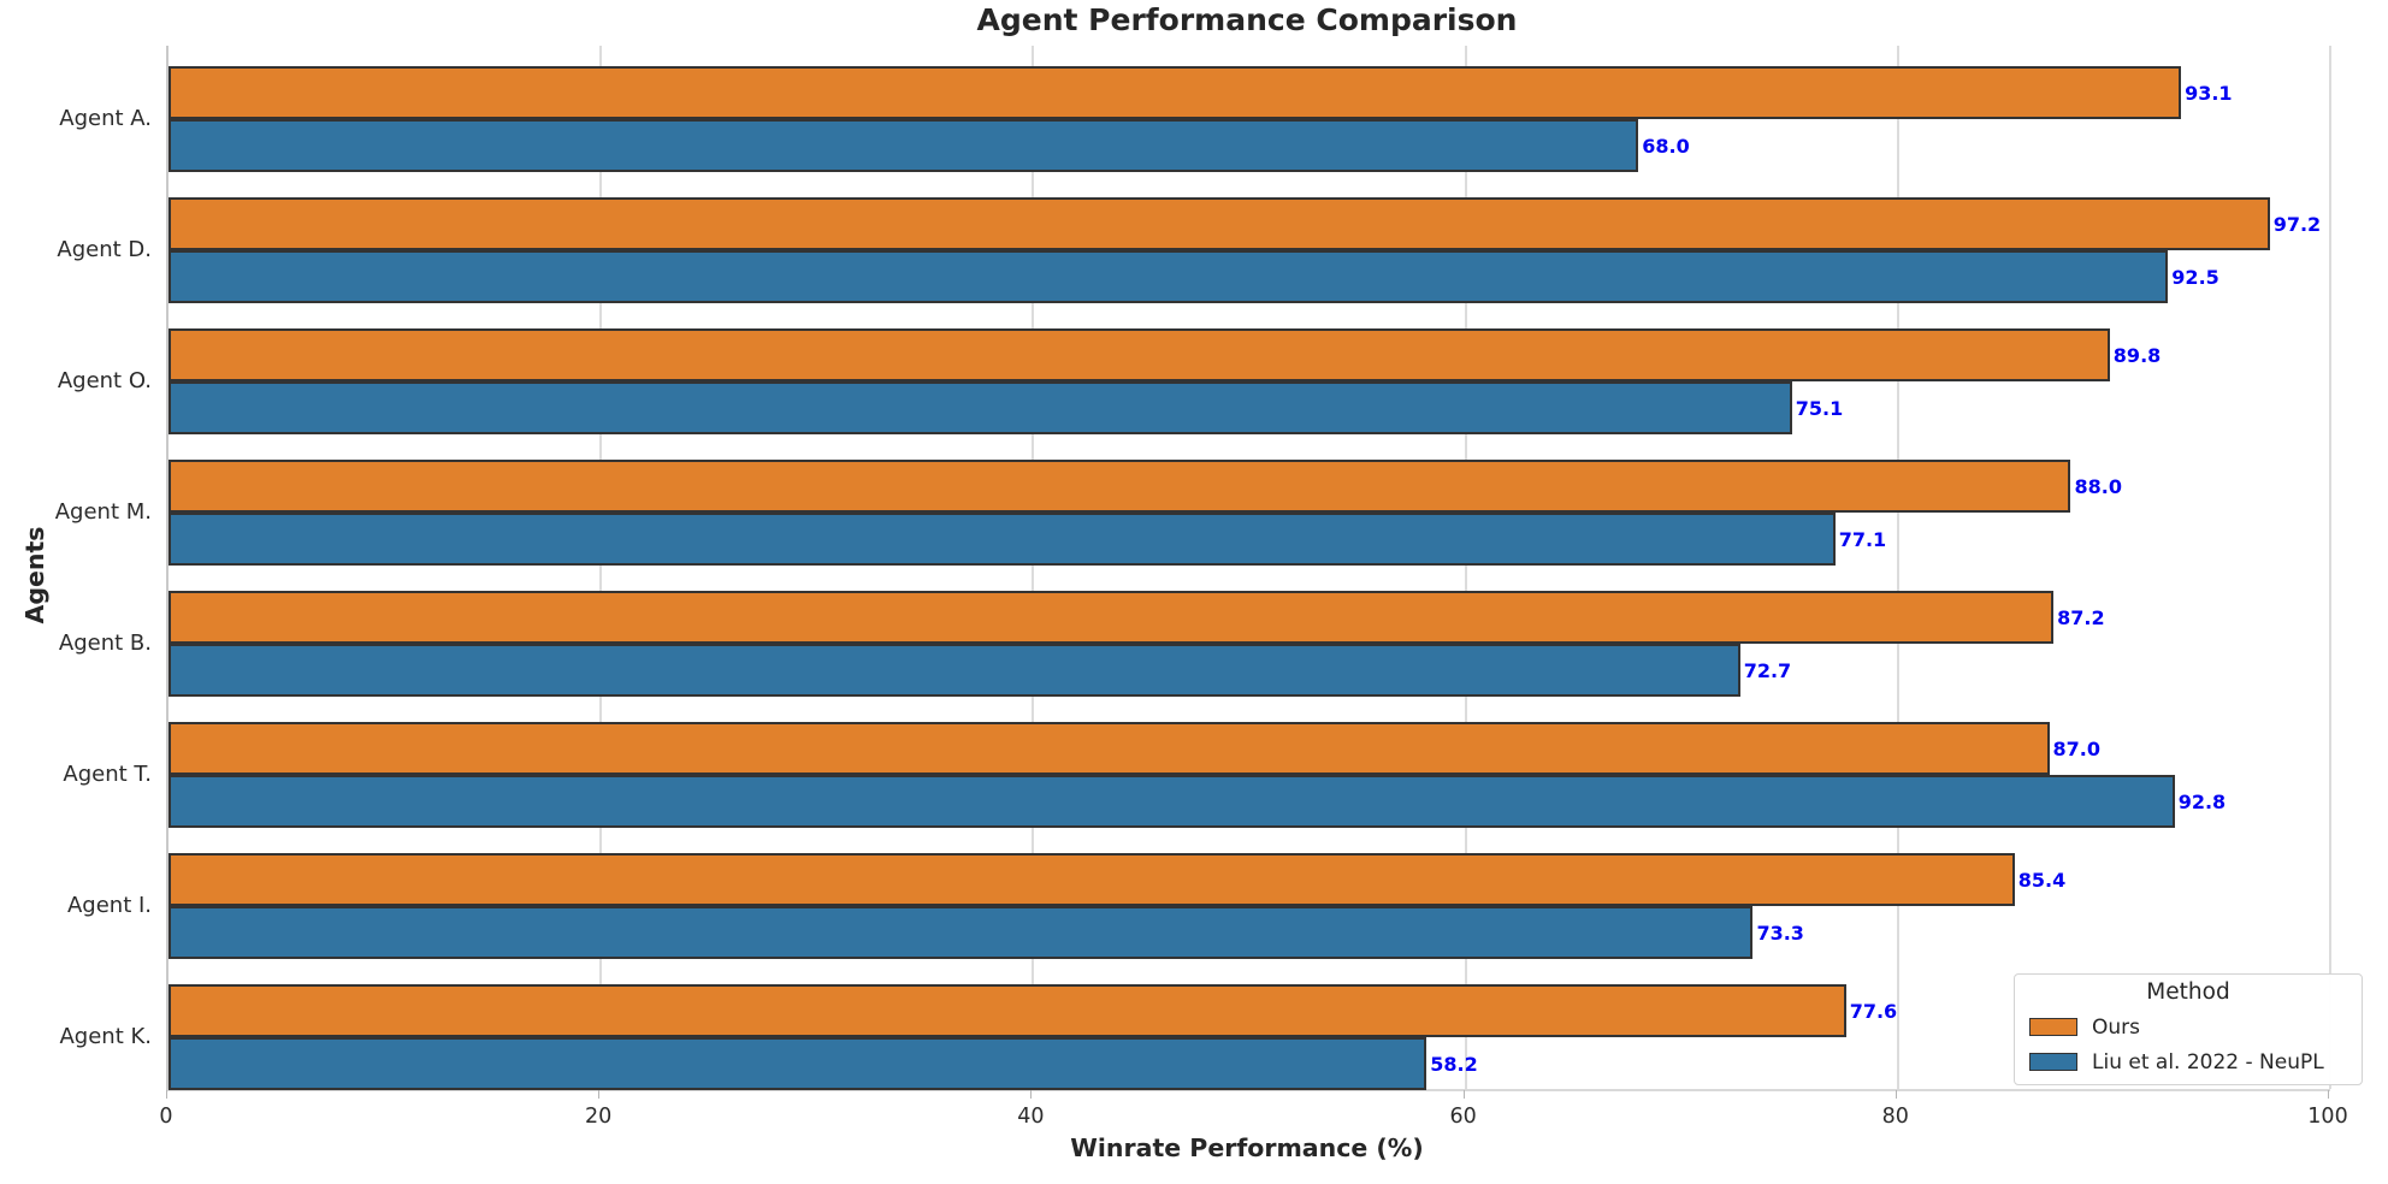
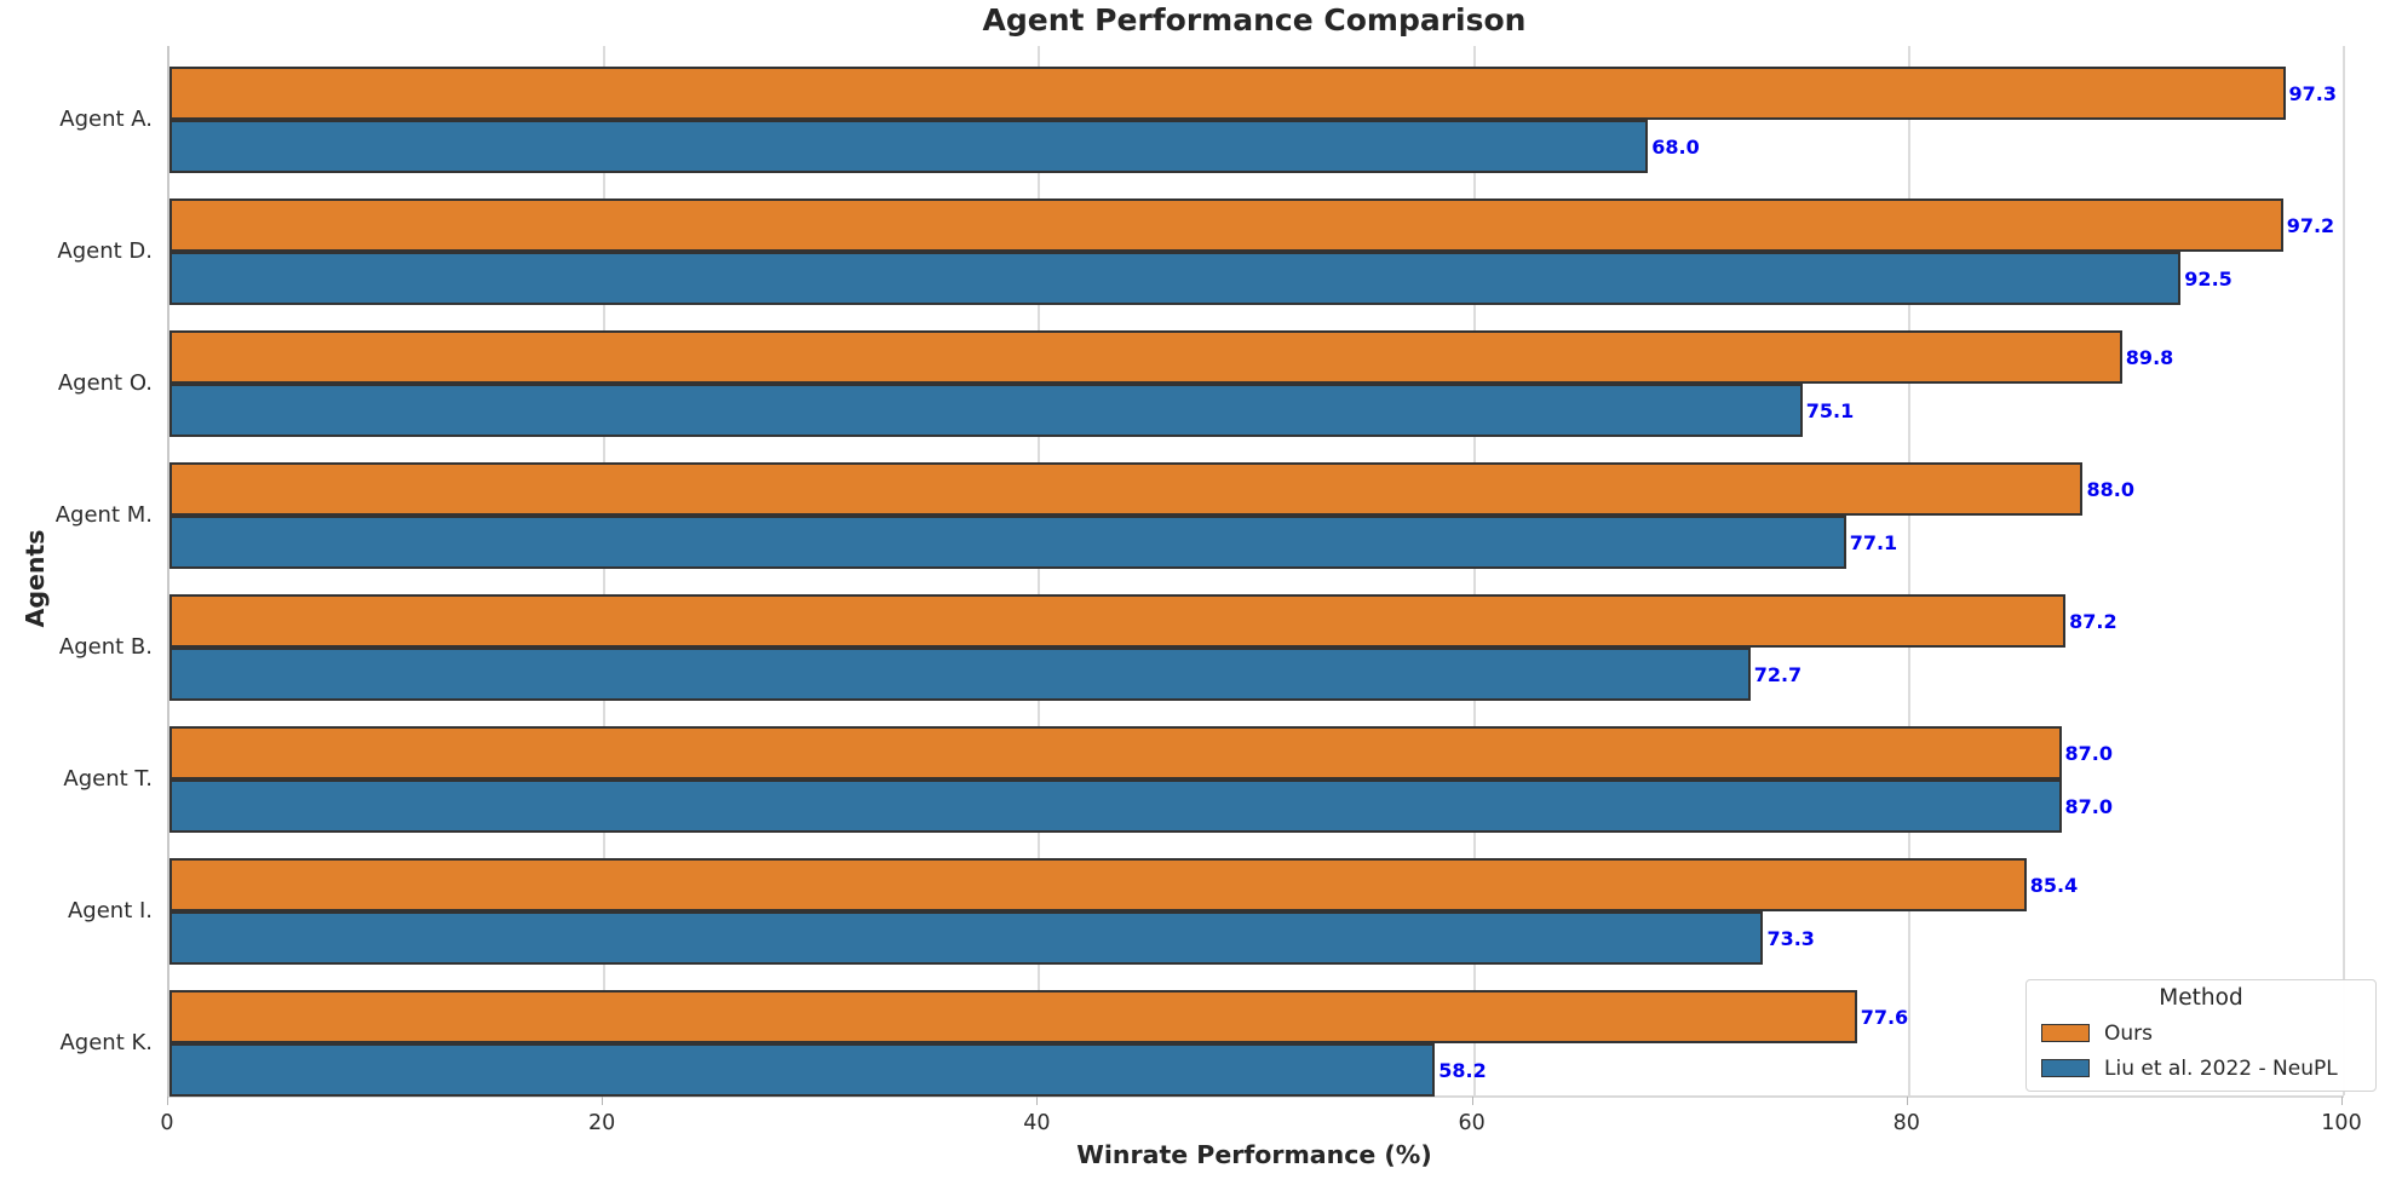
Ours/Agent A.: 93.1 -> 97.3
Liu et al. 2022 - NeuPL/Agent T.: 92.8 -> 87.0
